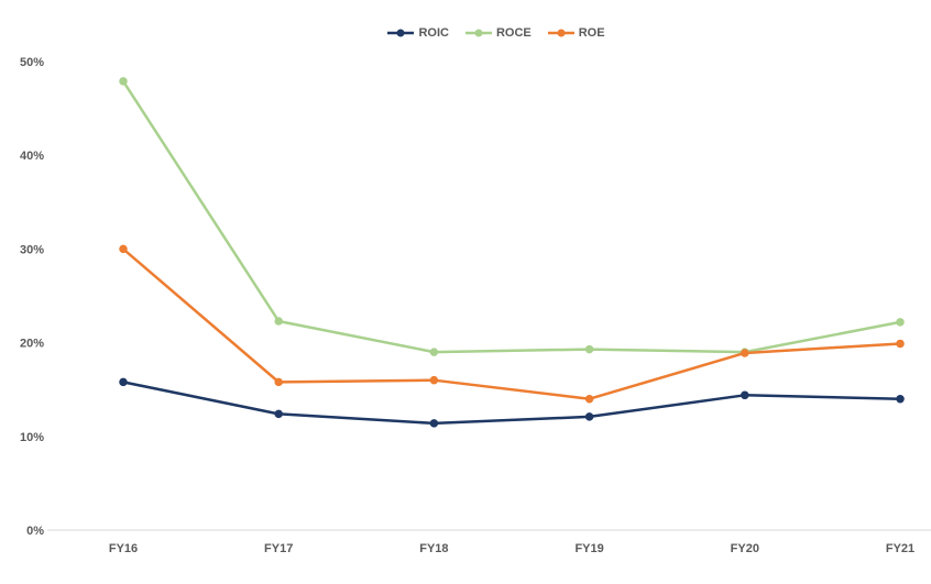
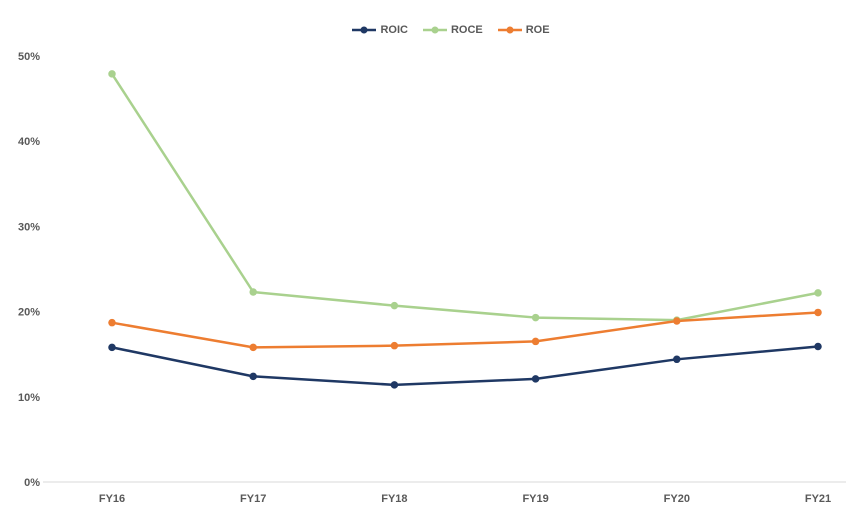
ROE/FY16: 30% -> 19%
ROCE/FY18: 19% -> 21%
ROE/FY19: 14% -> 16%
ROIC/FY21: 14% -> 16%
